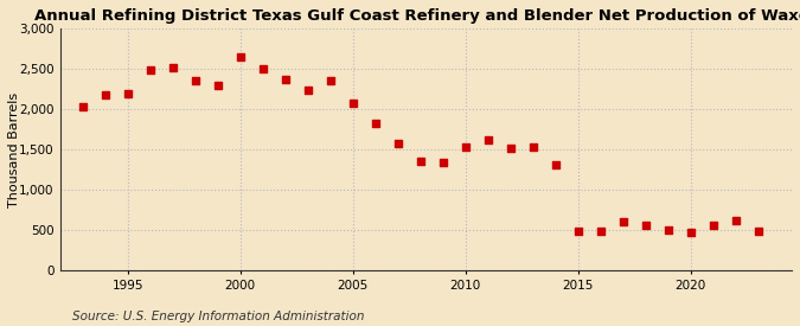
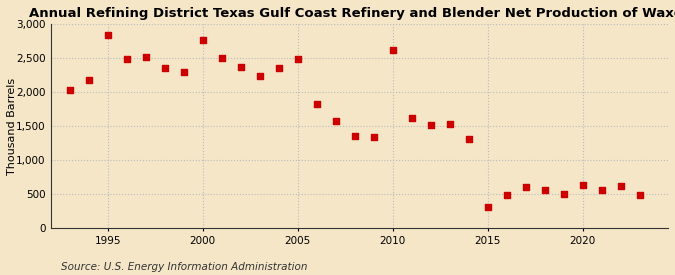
1995: 2,190 -> 2,840
2000: 2,640 -> 2,760
2005: 2,080 -> 2,480
2010: 1,530 -> 2,620
2015: 490 -> 320
2020: 470 -> 640
